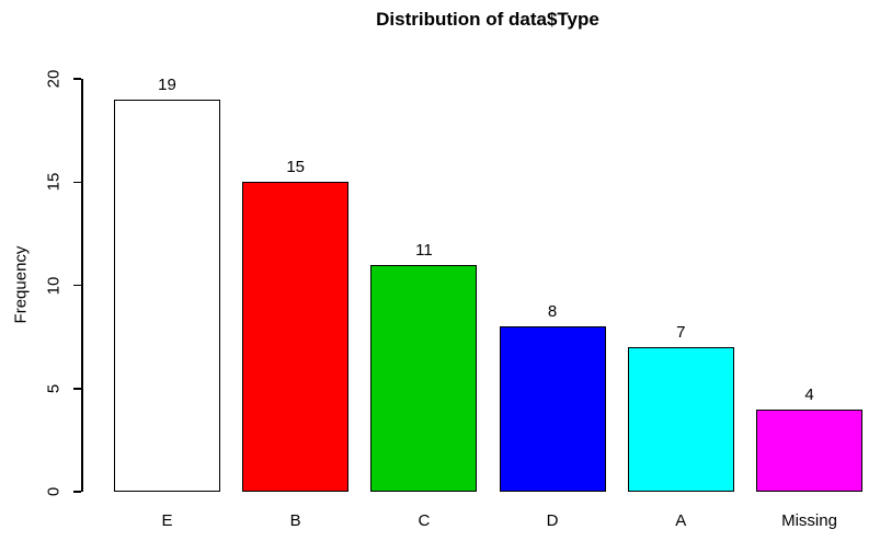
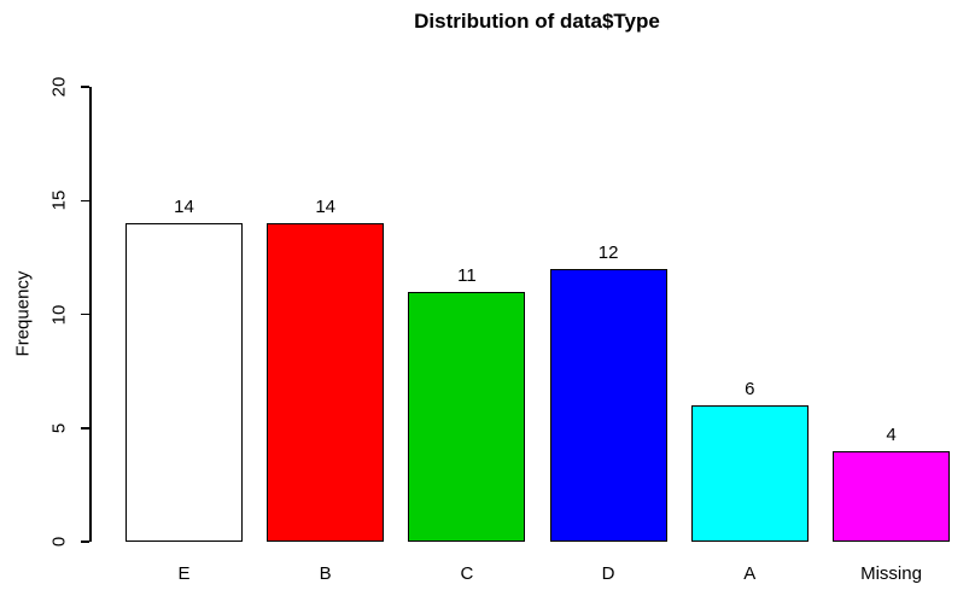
E: 19 -> 14
B: 15 -> 14
D: 8 -> 12
A: 7 -> 6
